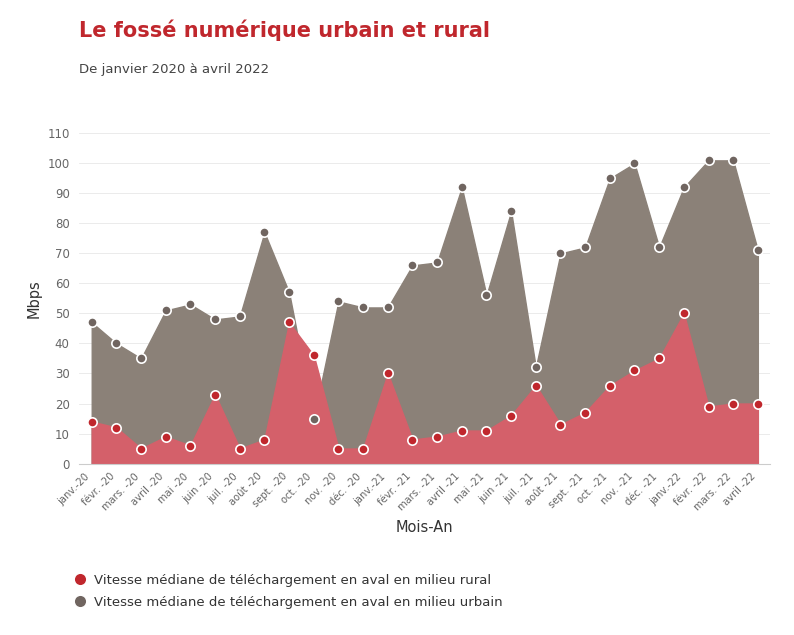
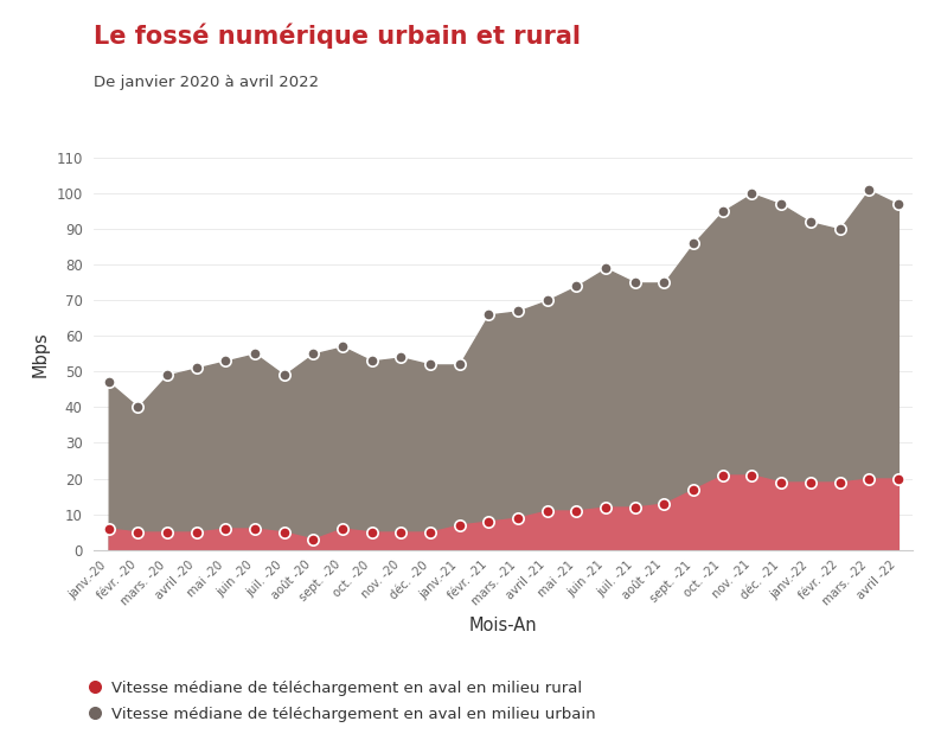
Vitesse médiane de téléchargement en aval en milieu rural/janv.-20: 14 -> 6
Vitesse médiane de téléchargement en aval en milieu rural/févr. -20: 12 -> 5
Vitesse médiane de téléchargement en aval en milieu urbain/mars. -20: 35 -> 49
Vitesse médiane de téléchargement en aval en milieu rural/avril -20: 9 -> 5
Vitesse médiane de téléchargement en aval en milieu urbain/juin -20: 48 -> 55
Vitesse médiane de téléchargement en aval en milieu rural/juin -20: 23 -> 6
Vitesse médiane de téléchargement en aval en milieu urbain/août -20: 77 -> 55
Vitesse médiane de téléchargement en aval en milieu rural/août -20: 8 -> 3
Vitesse médiane de téléchargement en aval en milieu rural/sept. -20: 47 -> 6
Vitesse médiane de téléchargement en aval en milieu urbain/oct. -20: 15 -> 53
Vitesse médiane de téléchargement en aval en milieu rural/oct. -20: 36 -> 5
Vitesse médiane de téléchargement en aval en milieu rural/janv.-21: 30 -> 7
Vitesse médiane de téléchargement en aval en milieu urbain/avril -21: 92 -> 70
Vitesse médiane de téléchargement en aval en milieu urbain/mai -21: 56 -> 74
Vitesse médiane de téléchargement en aval en milieu urbain/juin -21: 84 -> 79
Vitesse médiane de téléchargement en aval en milieu rural/juin -21: 16 -> 12
Vitesse médiane de téléchargement en aval en milieu urbain/juil. -21: 32 -> 75
Vitesse médiane de téléchargement en aval en milieu rural/juil. -21: 26 -> 12
Vitesse médiane de téléchargement en aval en milieu urbain/août -21: 70 -> 75
Vitesse médiane de téléchargement en aval en milieu urbain/sept. -21: 72 -> 86
Vitesse médiane de téléchargement en aval en milieu rural/oct. -21: 26 -> 21
Vitesse médiane de téléchargement en aval en milieu rural/nov. -21: 31 -> 21
Vitesse médiane de téléchargement en aval en milieu urbain/déc. -21: 72 -> 97
Vitesse médiane de téléchargement en aval en milieu rural/déc. -21: 35 -> 19
Vitesse médiane de téléchargement en aval en milieu rural/janv.-22: 50 -> 19
Vitesse médiane de téléchargement en aval en milieu urbain/févr. -22: 101 -> 90
Vitesse médiane de téléchargement en aval en milieu urbain/avril -22: 71 -> 97
